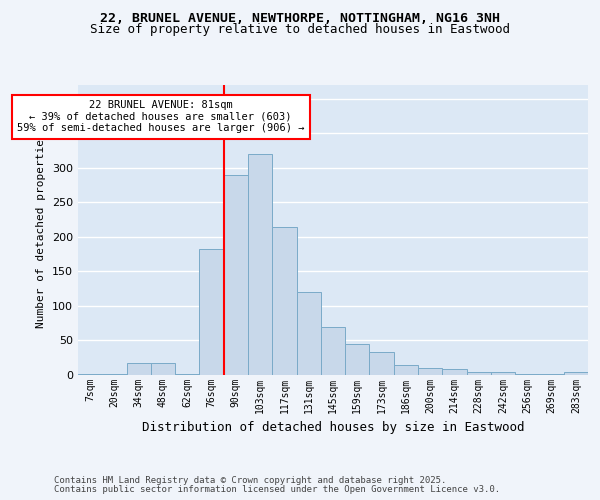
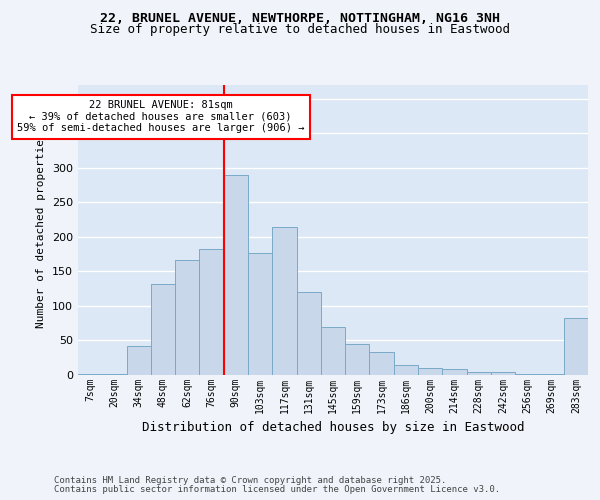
34sqm: 18 -> 42
48sqm: 18 -> 132
62sqm: 1 -> 166
103sqm: 320 -> 176
283sqm: 4 -> 82
